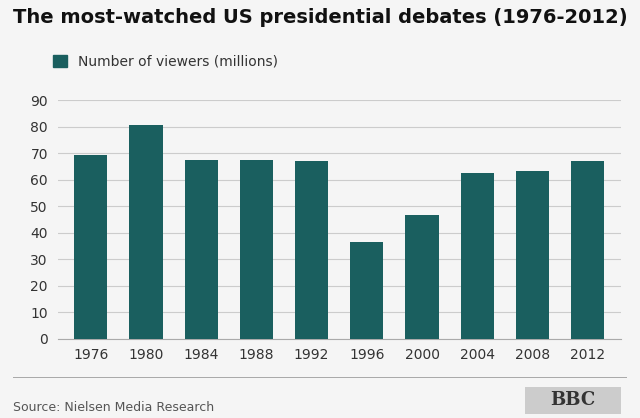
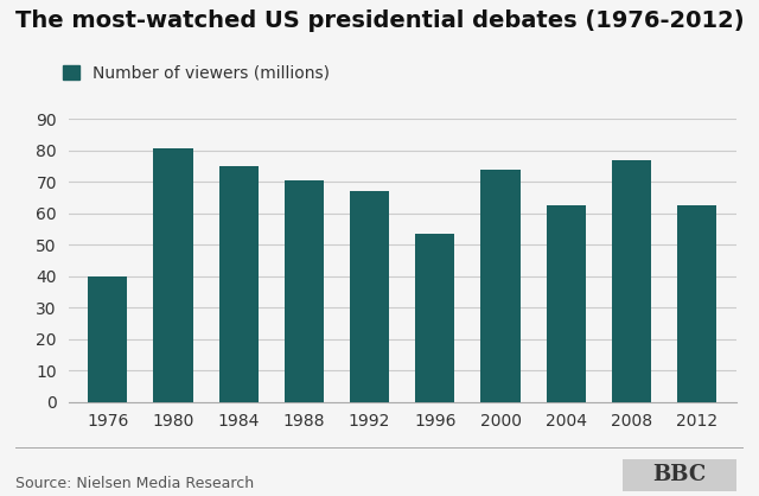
1976: 69.5 -> 40.0
1984: 67.3 -> 75.0
1988: 67.3 -> 70.5
1996: 36.3 -> 53.5
2000: 46.6 -> 74.0
2008: 63.2 -> 77.0
2012: 67.2 -> 62.5
